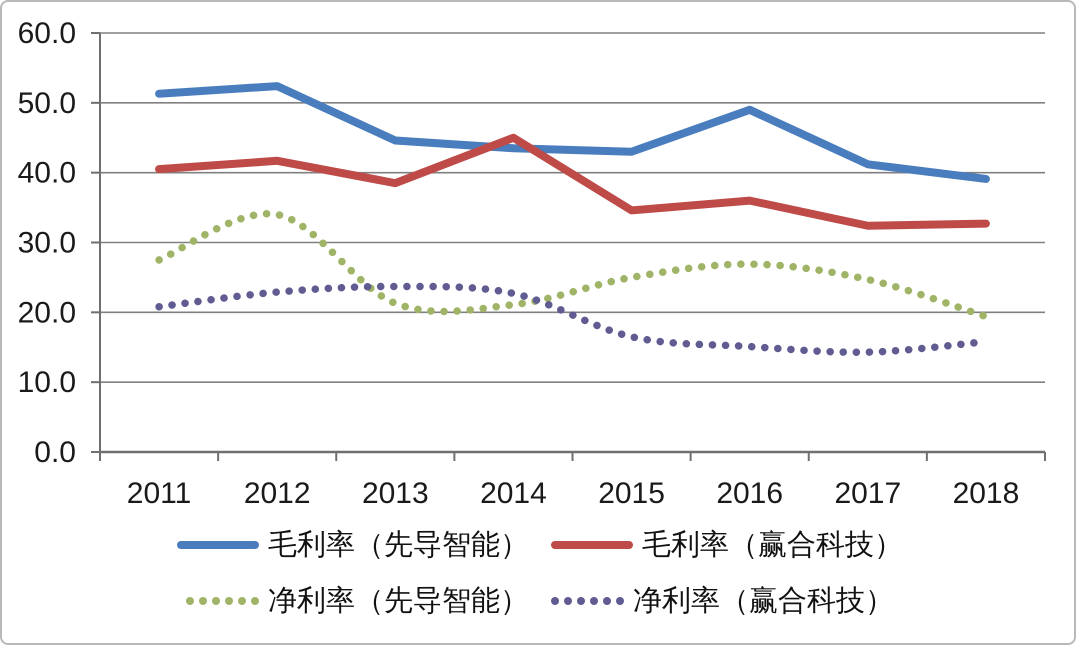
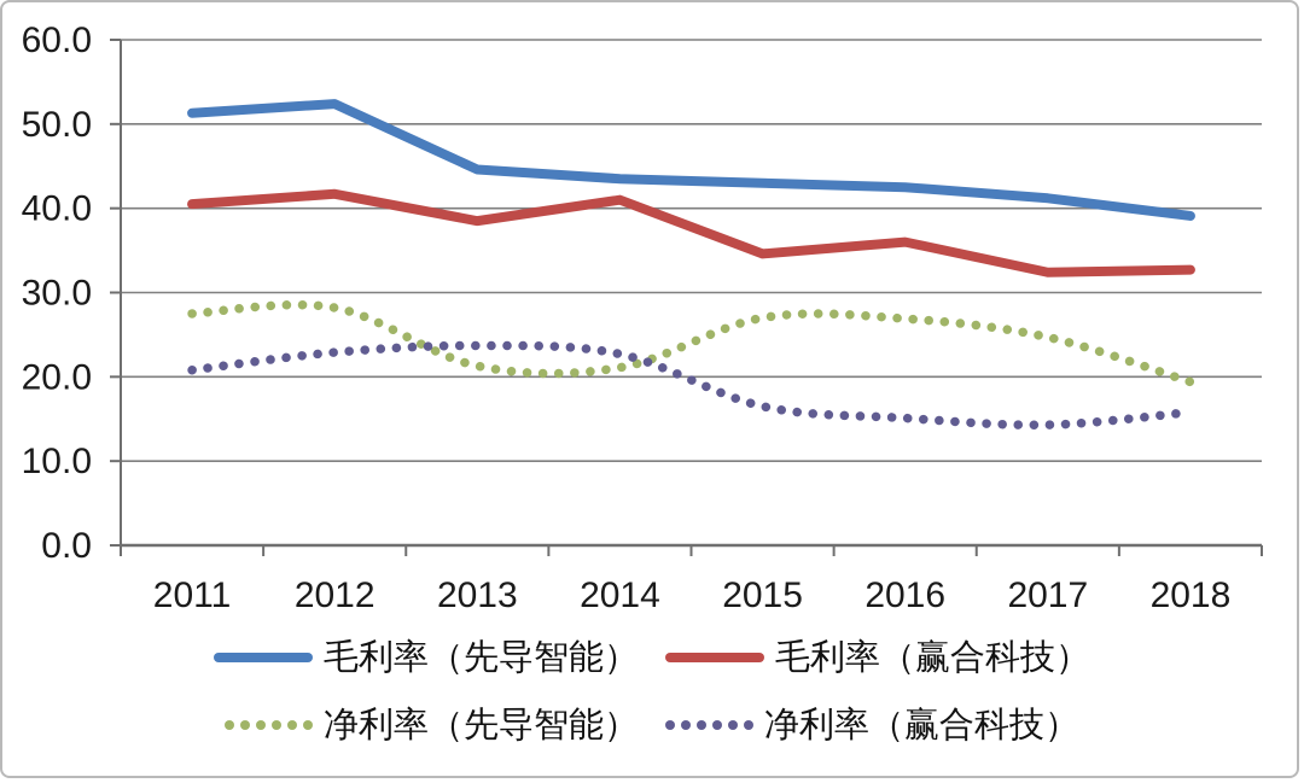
净利率（先导智能）/2012: 34 -> 28
毛利率（赢合科技）/2014: 45 -> 41
净利率（先导智能）/2015: 25 -> 27
毛利率（先导智能）/2016: 49 -> 42
